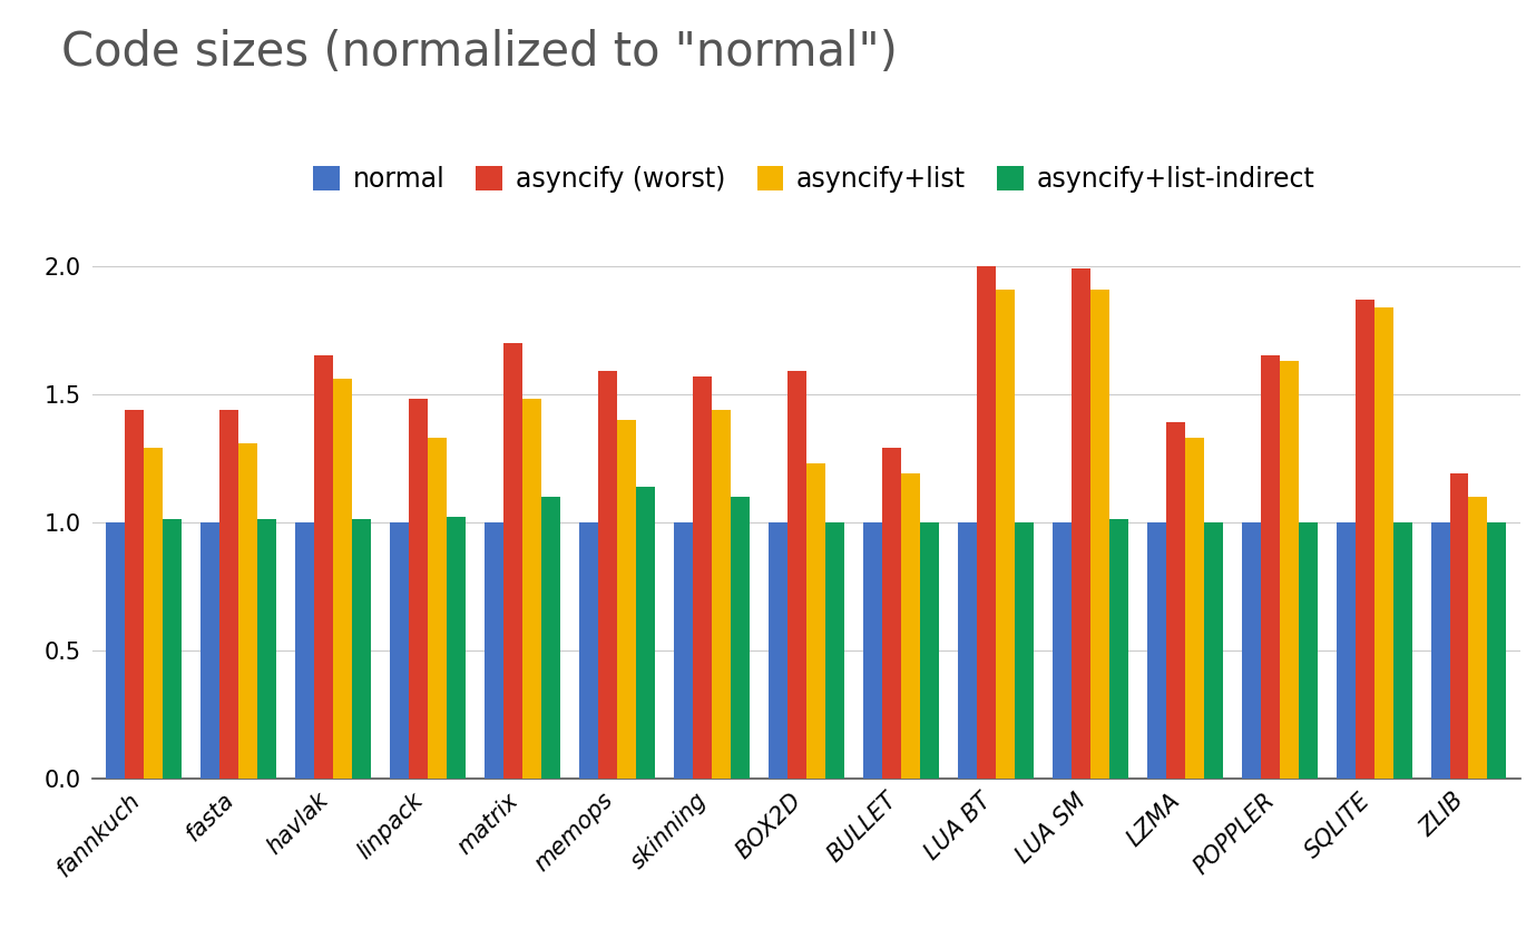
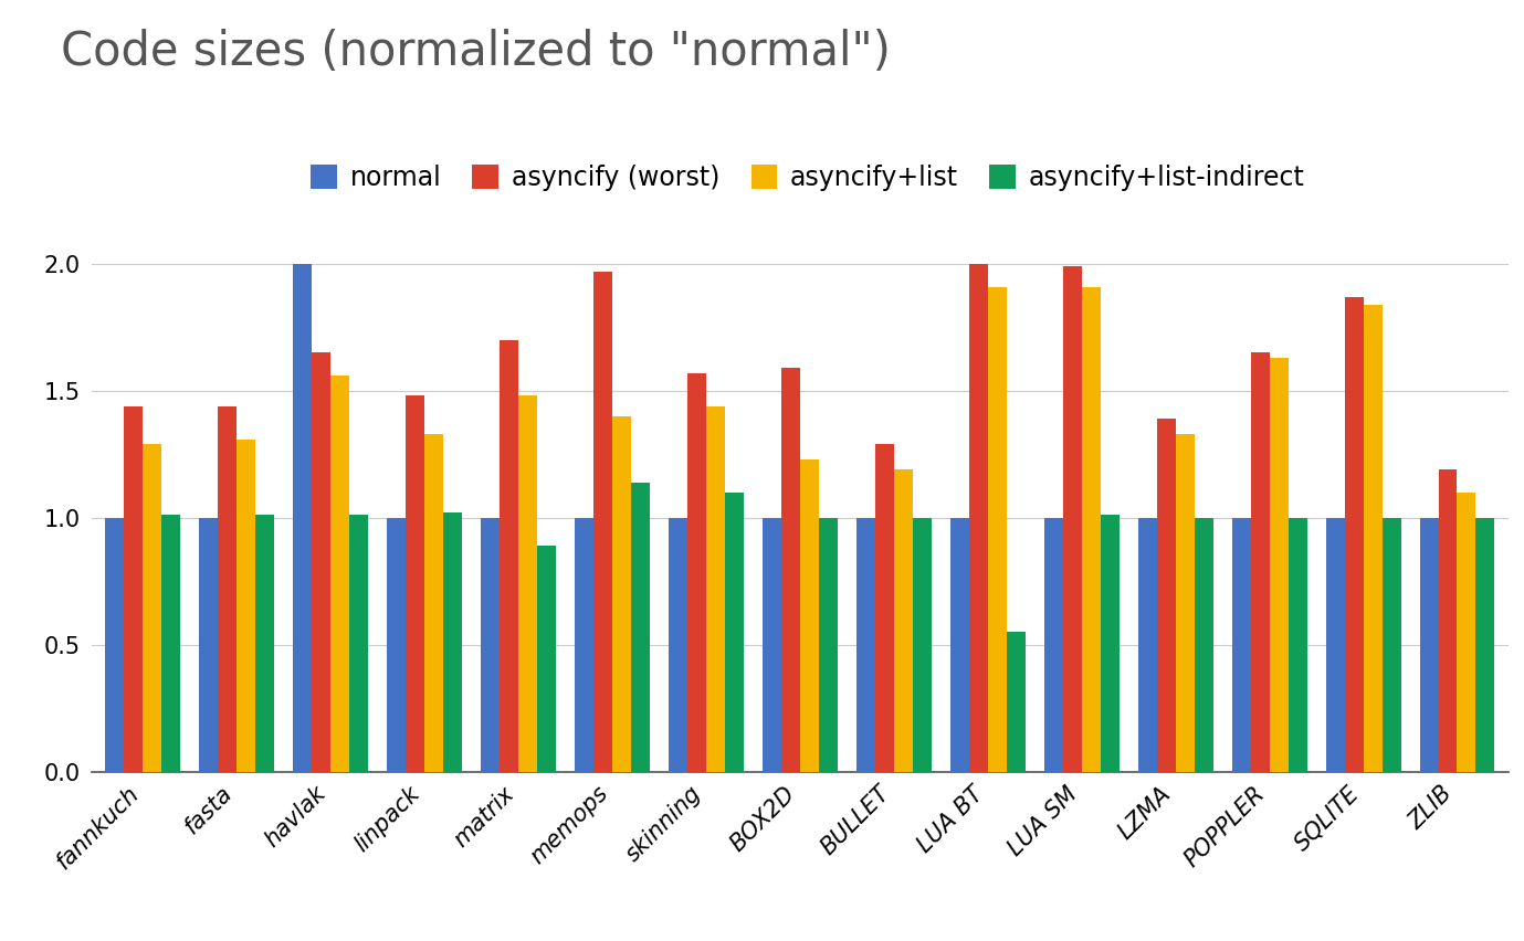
normal/havlak: 1 -> 2
asyncify+list-indirect/matrix: 1.10 -> 0.89
asyncify (worst)/memops: 1.59 -> 1.97
asyncify+list-indirect/LUA BT: 1.00 -> 0.55
